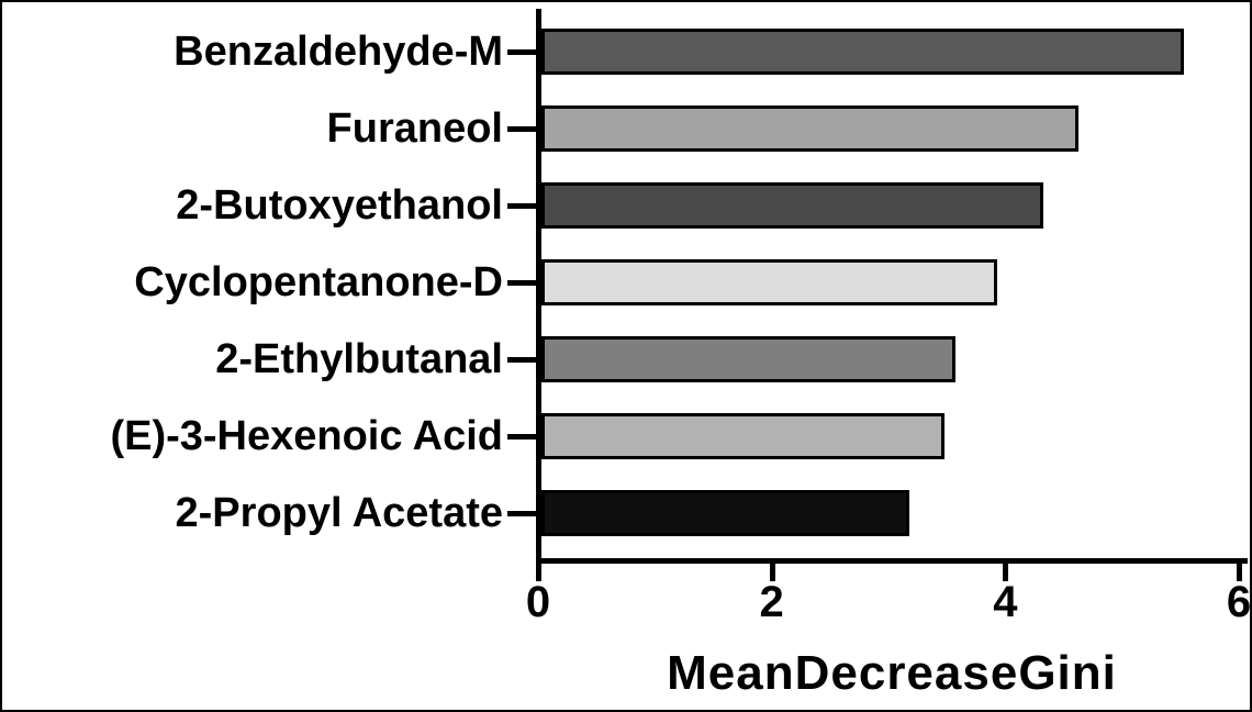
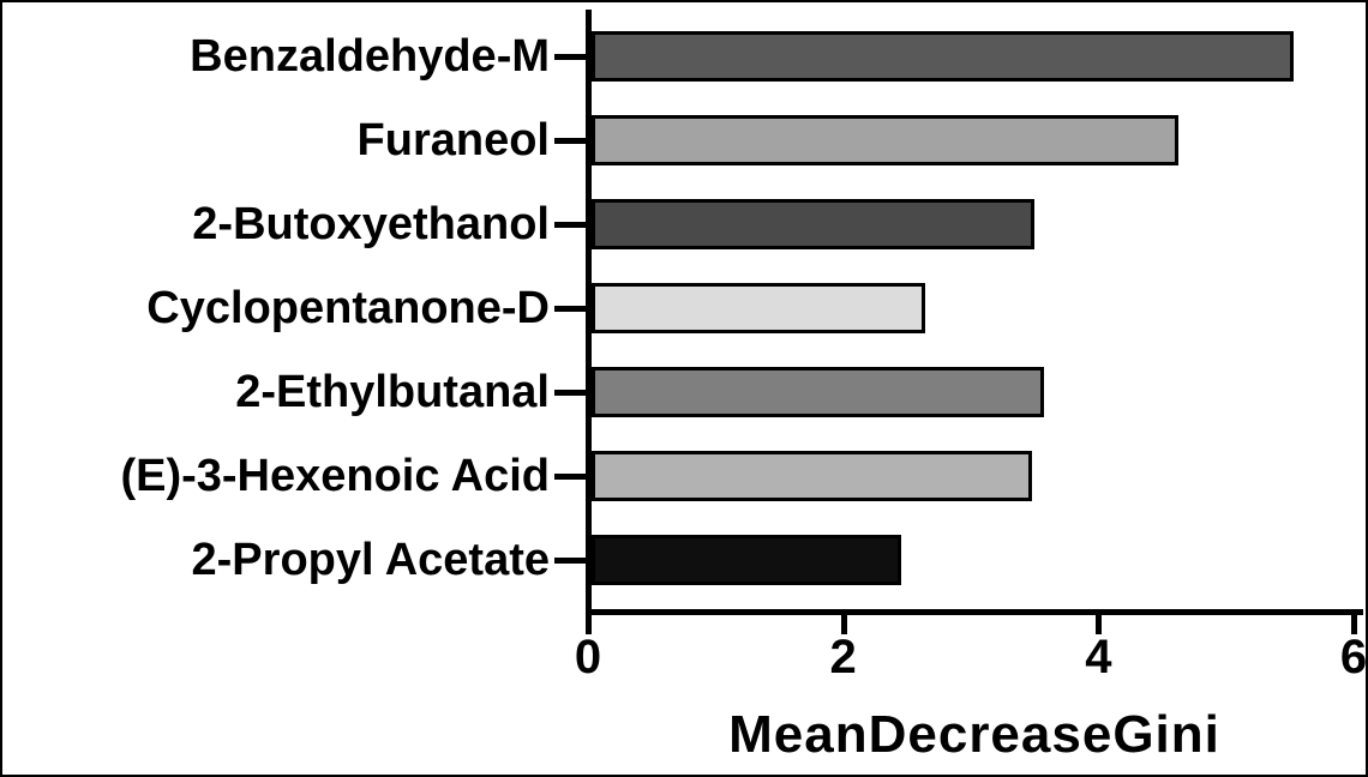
2-Butoxyethanol: 4.30 -> 3.47
Cyclopentanone-D: 3.90 -> 2.61
2-Propyl Acetate: 3.15 -> 2.43
